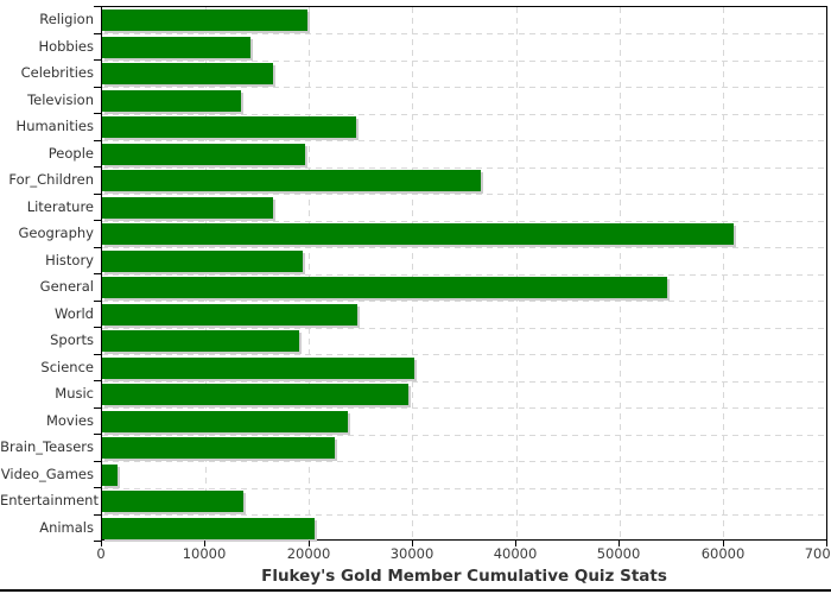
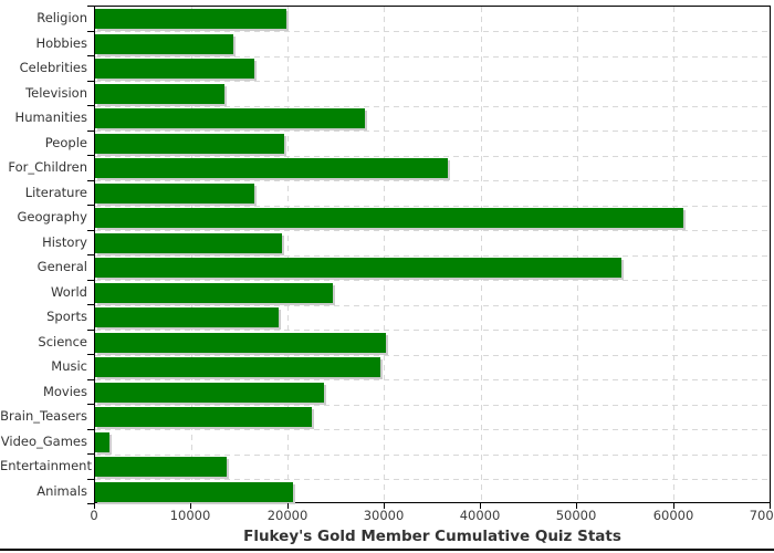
Humanities: 24000 -> 28000
